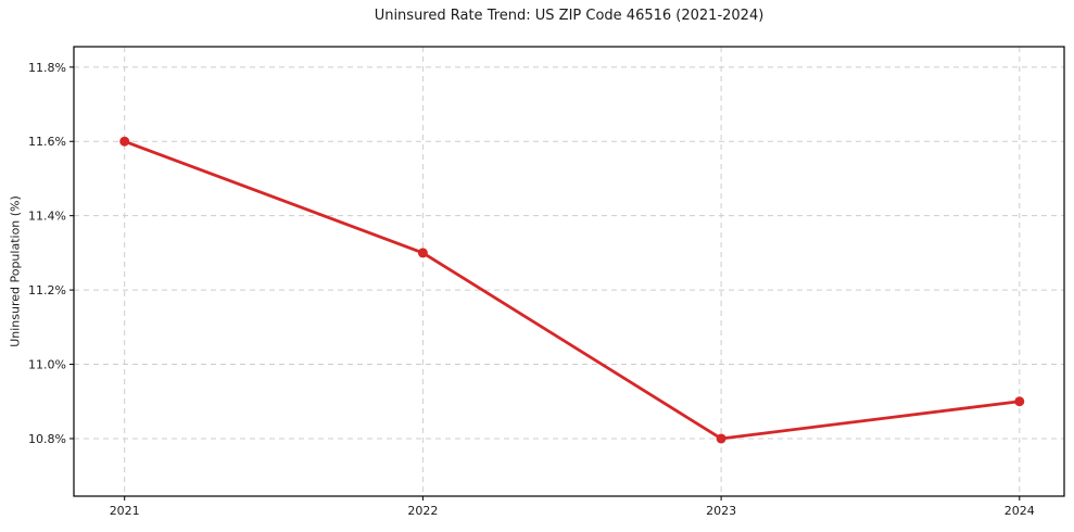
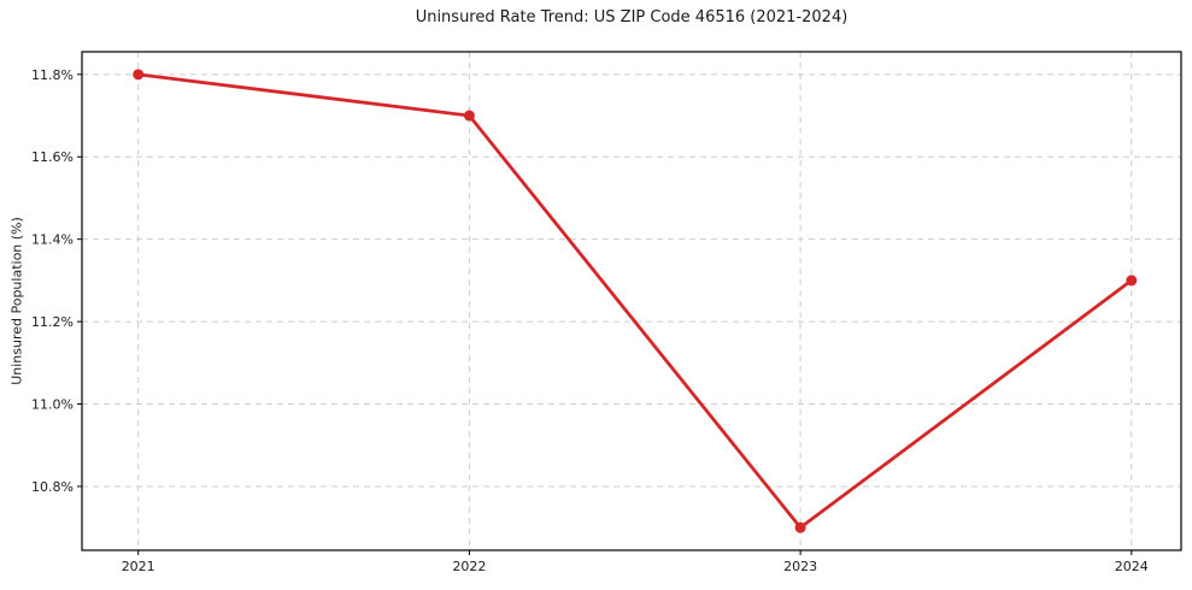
2021: 11.6% -> 11.8%
2022: 11.3% -> 11.7%
2023: 10.8% -> 10.7%
2024: 10.9% -> 11.3%
